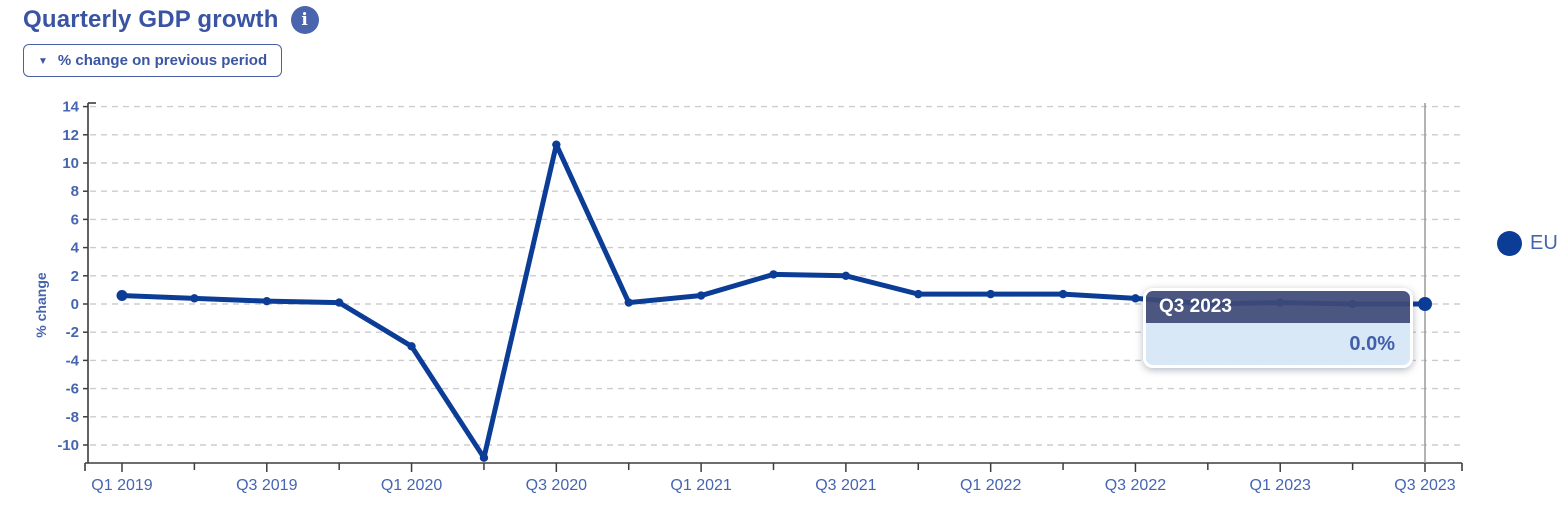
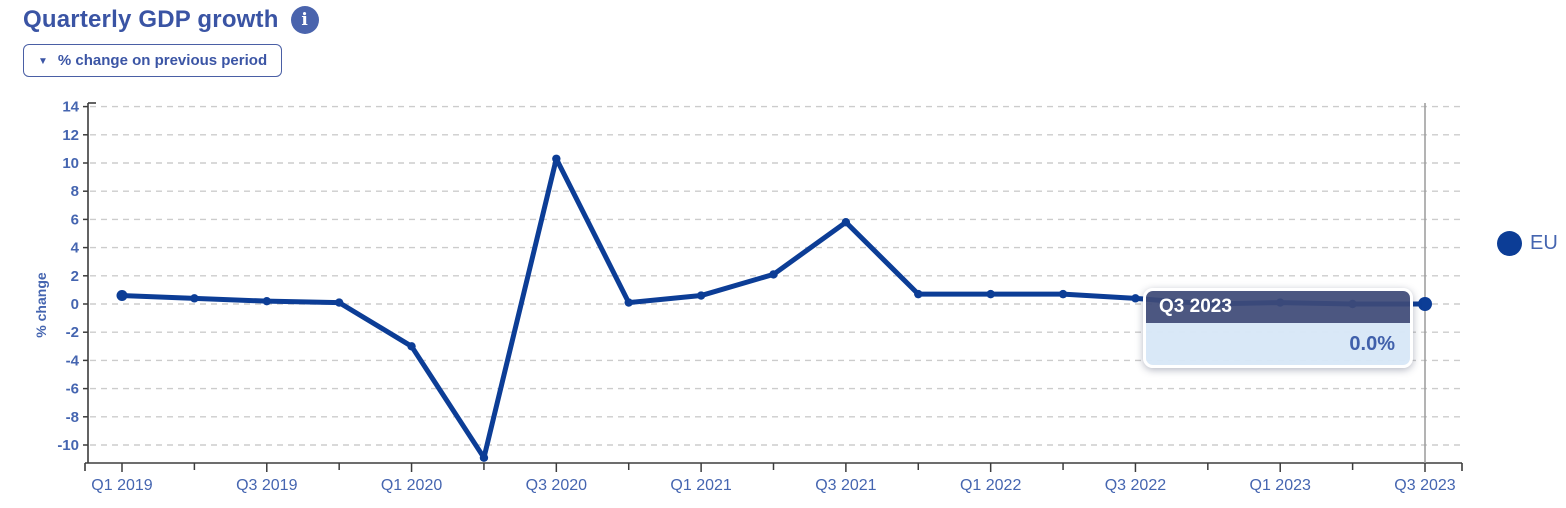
Q3 2020: 11.3 -> 10.3
Q3 2021: 2.0 -> 5.8
